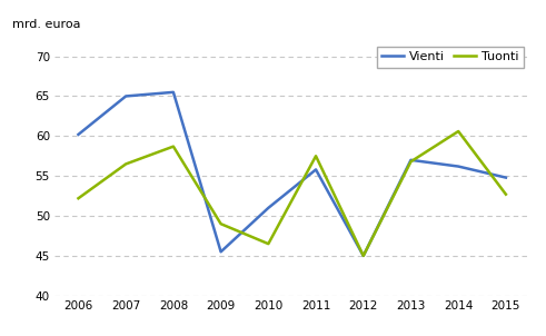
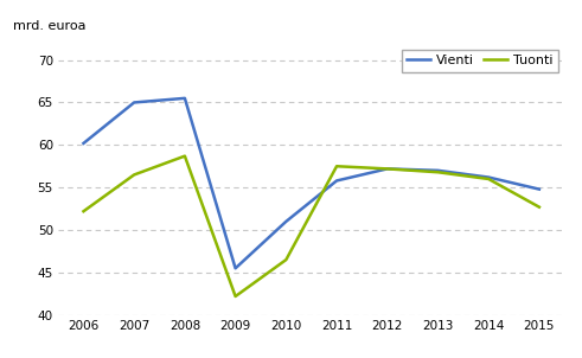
Tuonti/2009: 49.0 -> 42.2
Vienti/2012: 45.0 -> 57.2
Tuonti/2012: 45.0 -> 57.2
Tuonti/2014: 60.6 -> 56.0
